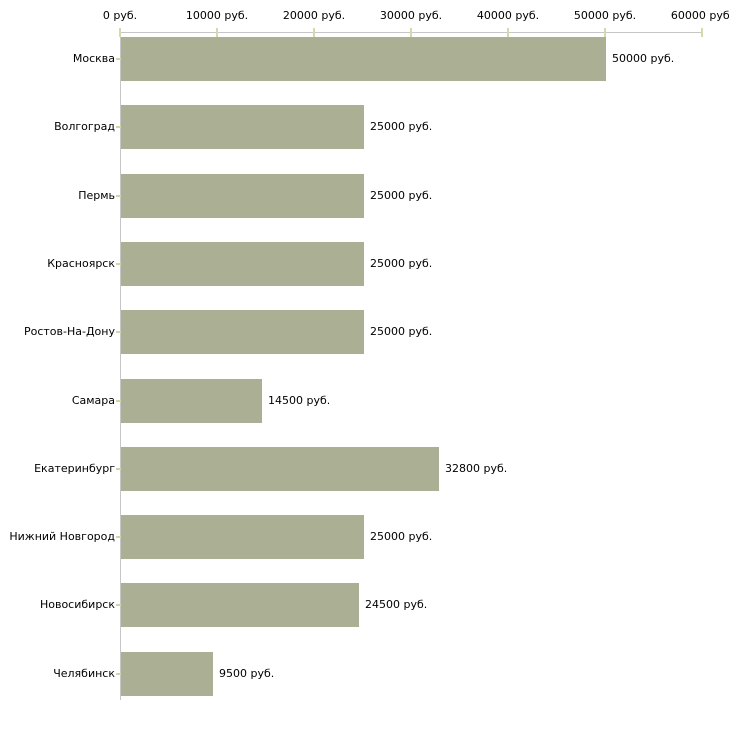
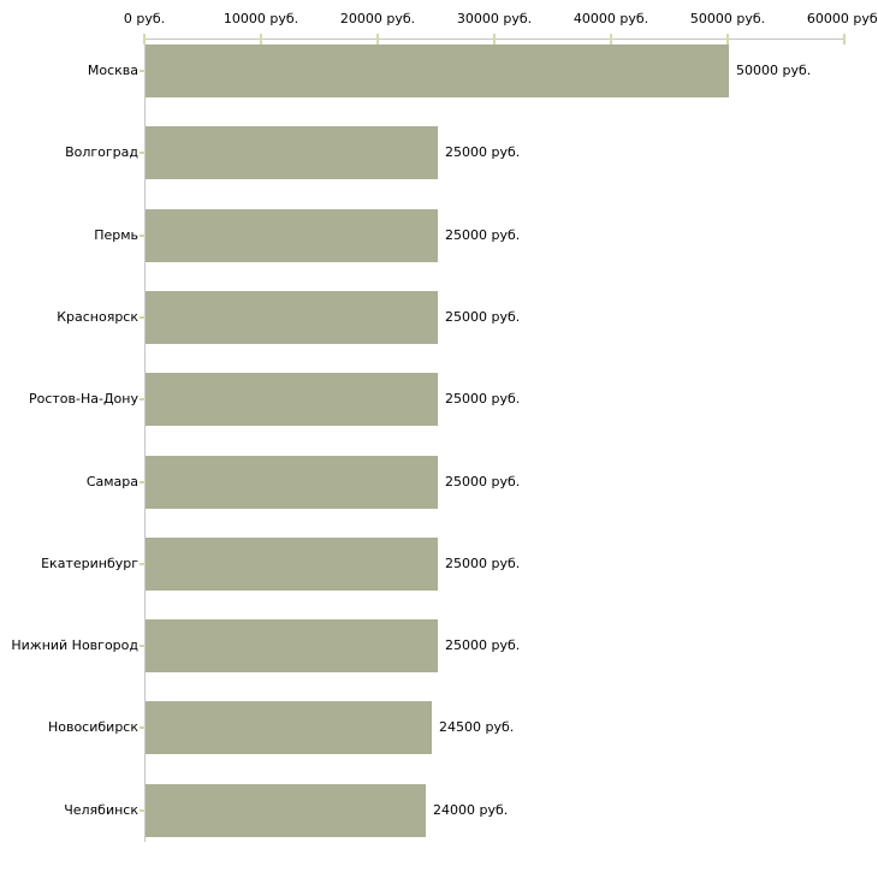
Самара: 14500 -> 25000
Екатеринбург: 32800 -> 25000
Челябинск: 9500 -> 24000
